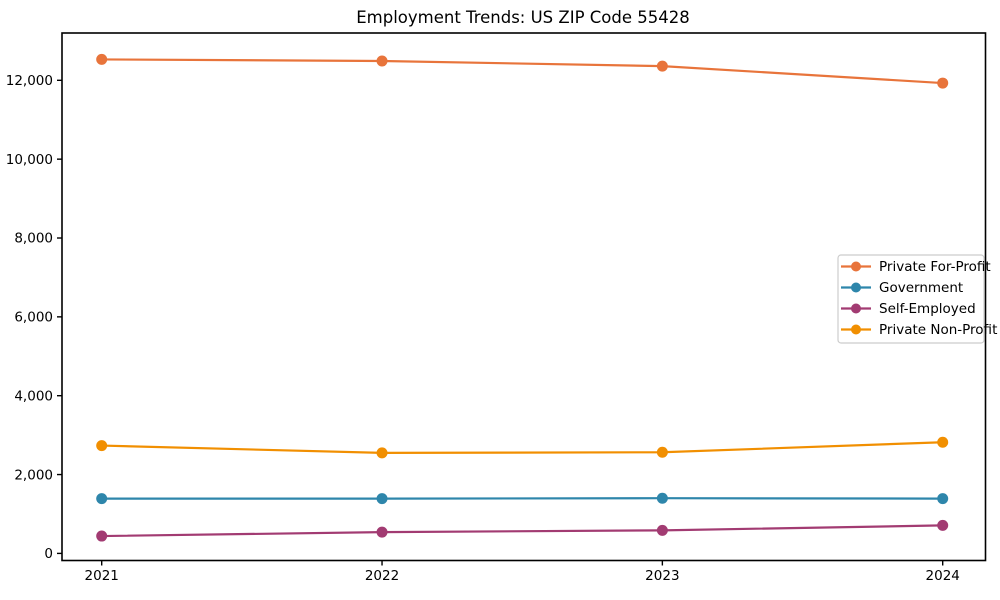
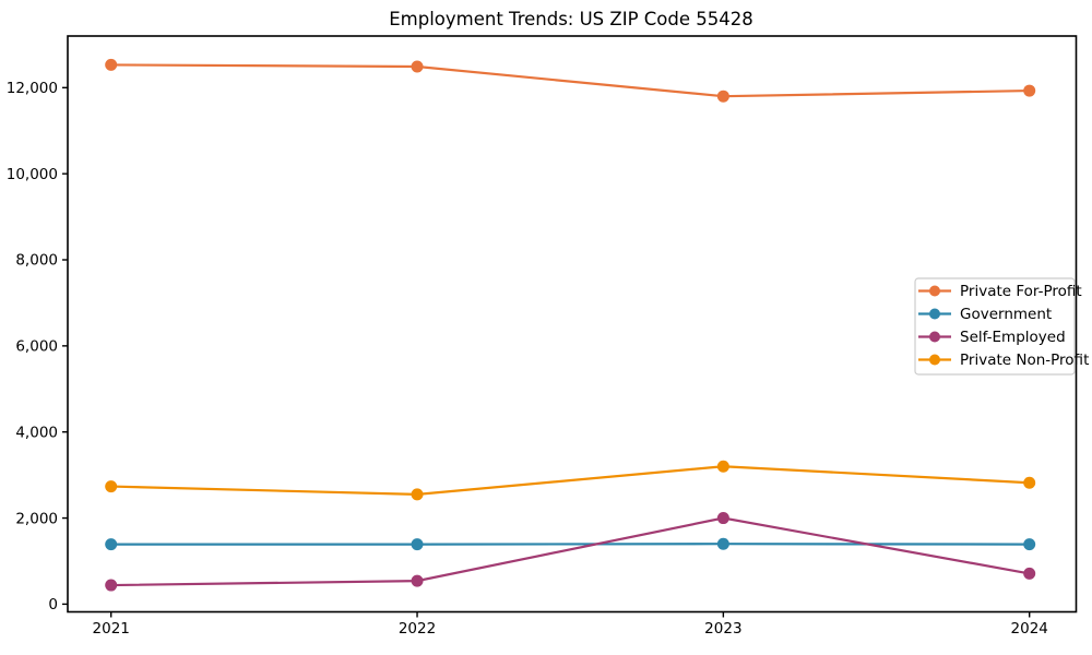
Private For-Profit/2023: 12400 -> 11800
Self-Employed/2023: 600 -> 2000
Private Non-Profit/2023: 2600 -> 3200
